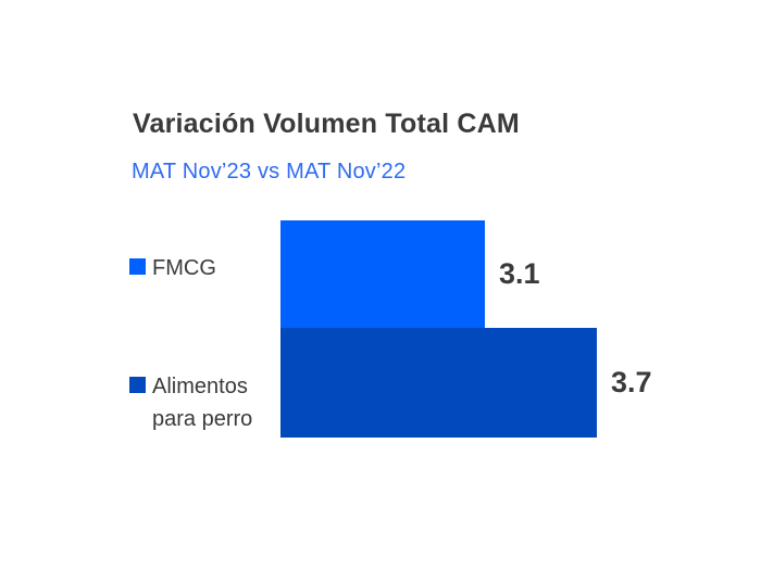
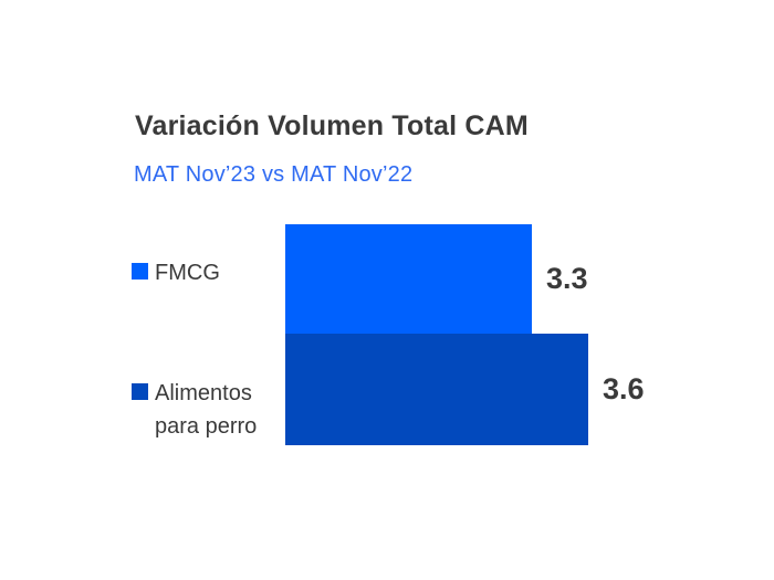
FMCG: 3.1 -> 3.3
Alimentos para perro: 3.7 -> 3.6
